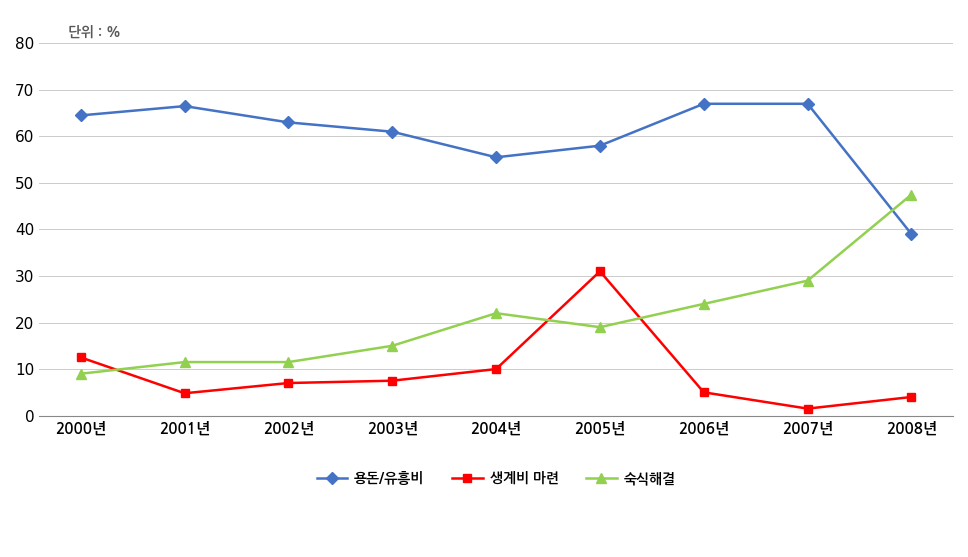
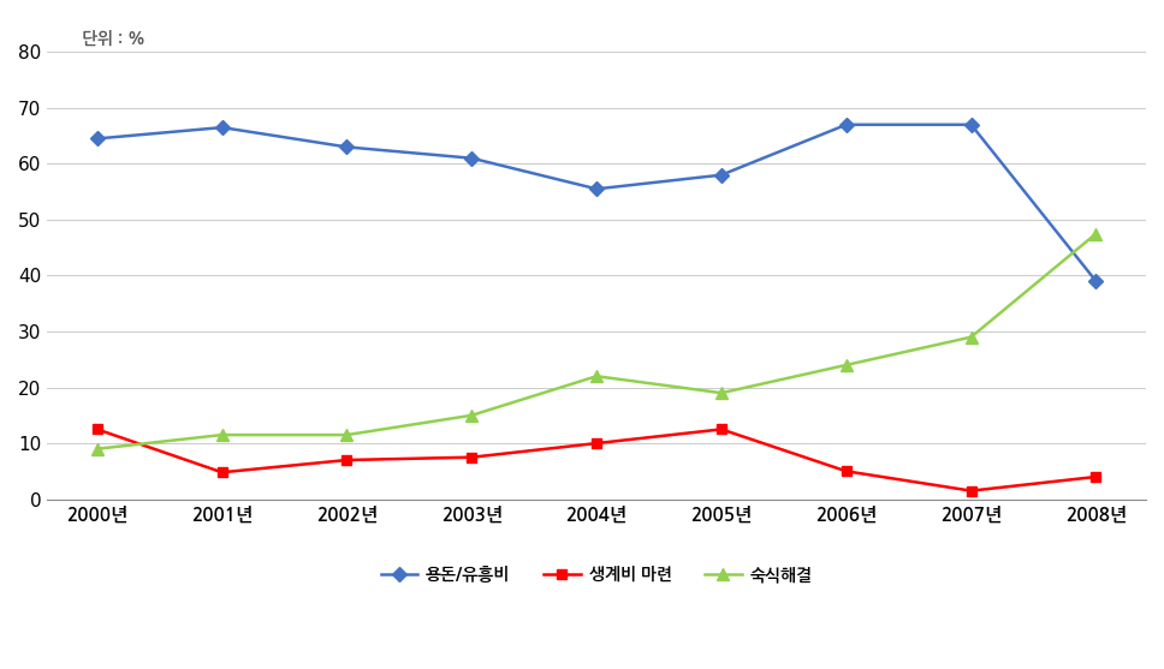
생계비 마련/2005년: 31.0 -> 12.5
